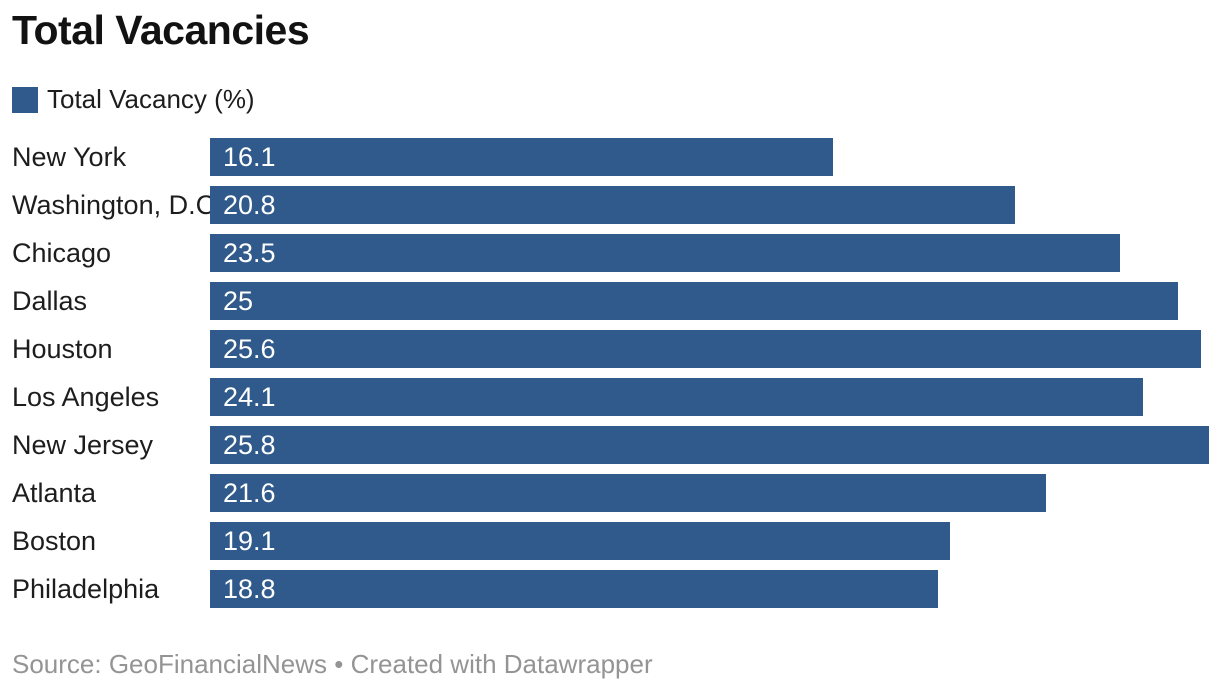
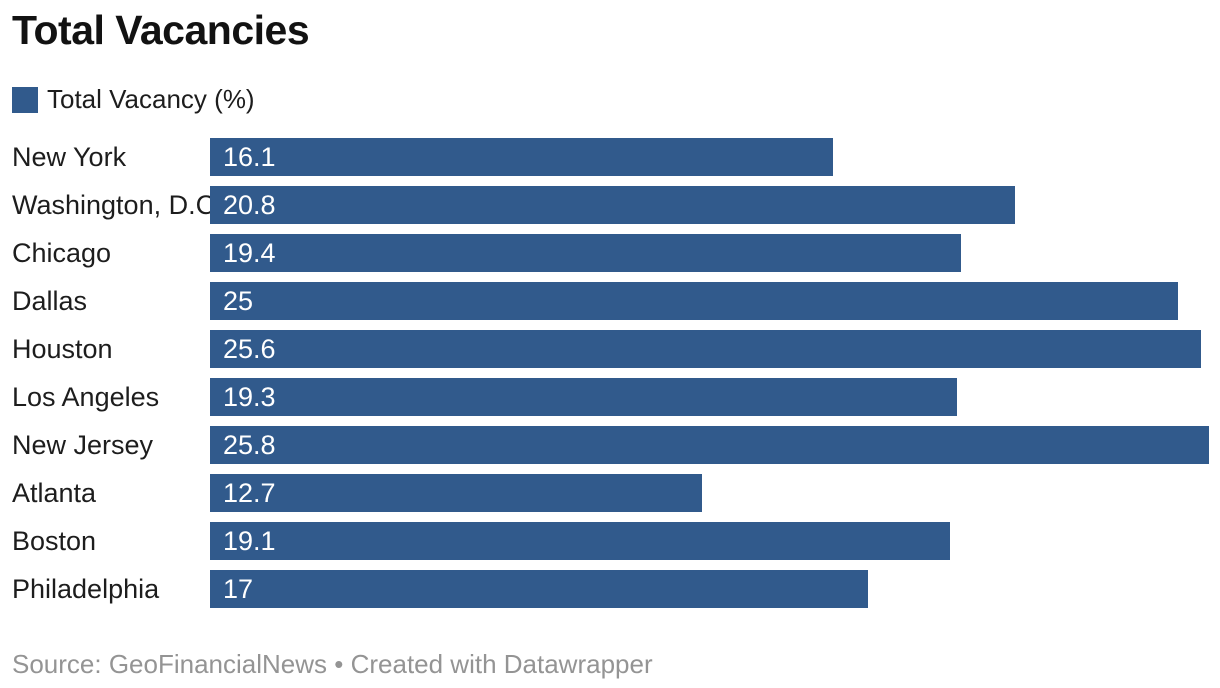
Chicago: 23.5 -> 19.4
Los Angeles: 24.1 -> 19.3
Atlanta: 21.6 -> 12.7
Philadelphia: 18.8 -> 17
